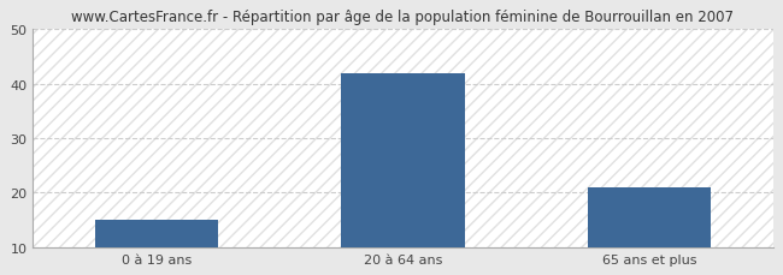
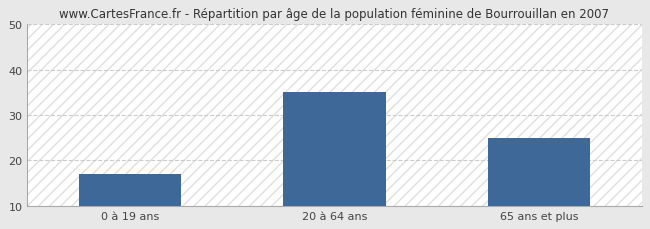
0 à 19 ans: 15 -> 17
20 à 64 ans: 42 -> 35
65 ans et plus: 21 -> 25
